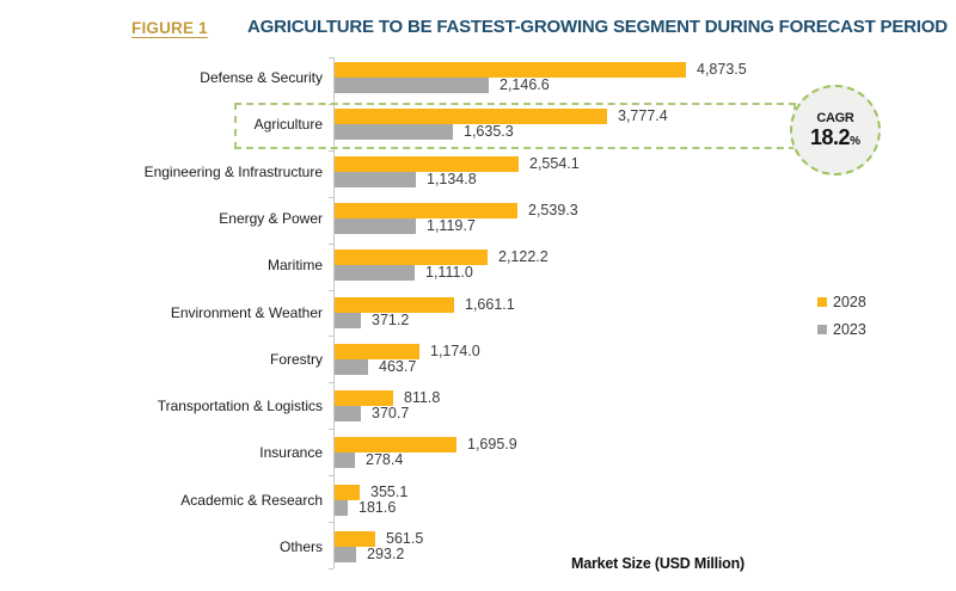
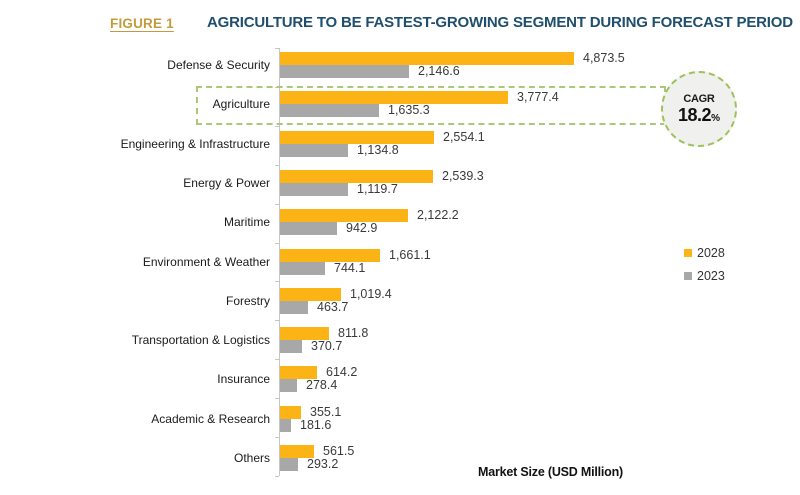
2023/Maritime: 1,111.0 -> 942.9
2023/Environment & Weather: 371.2 -> 744.1
2028/Forestry: 1,174.0 -> 1,019.4
2028/Insurance: 1,695.9 -> 614.2
